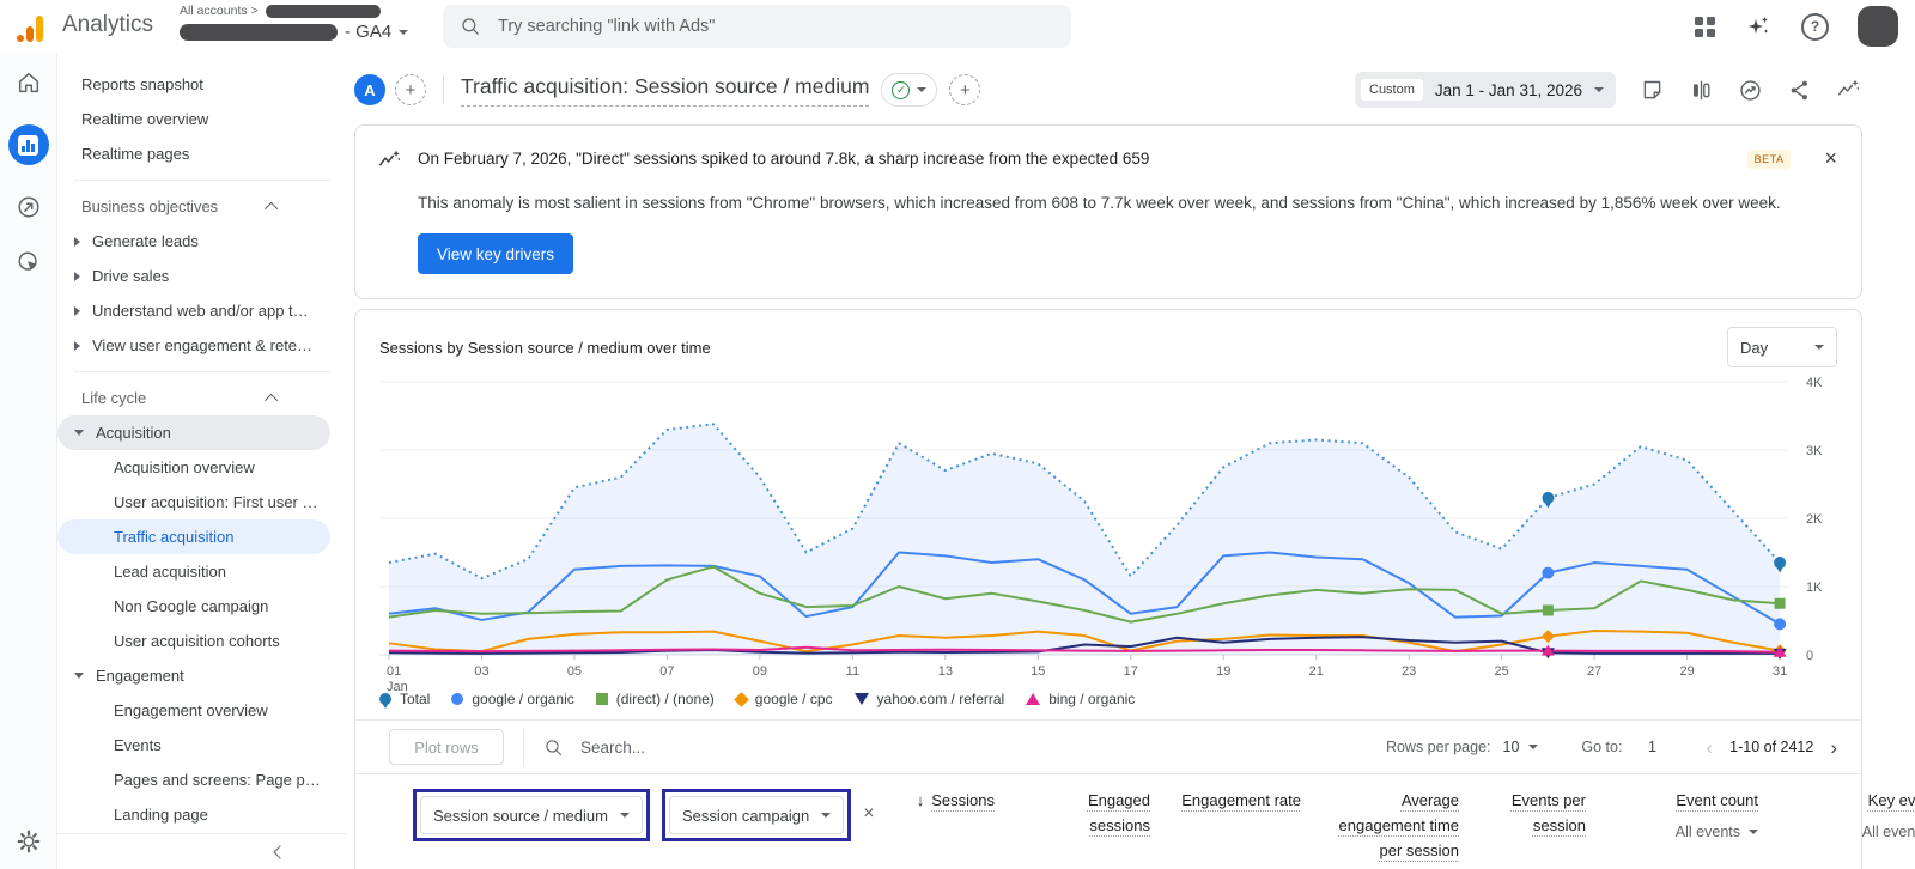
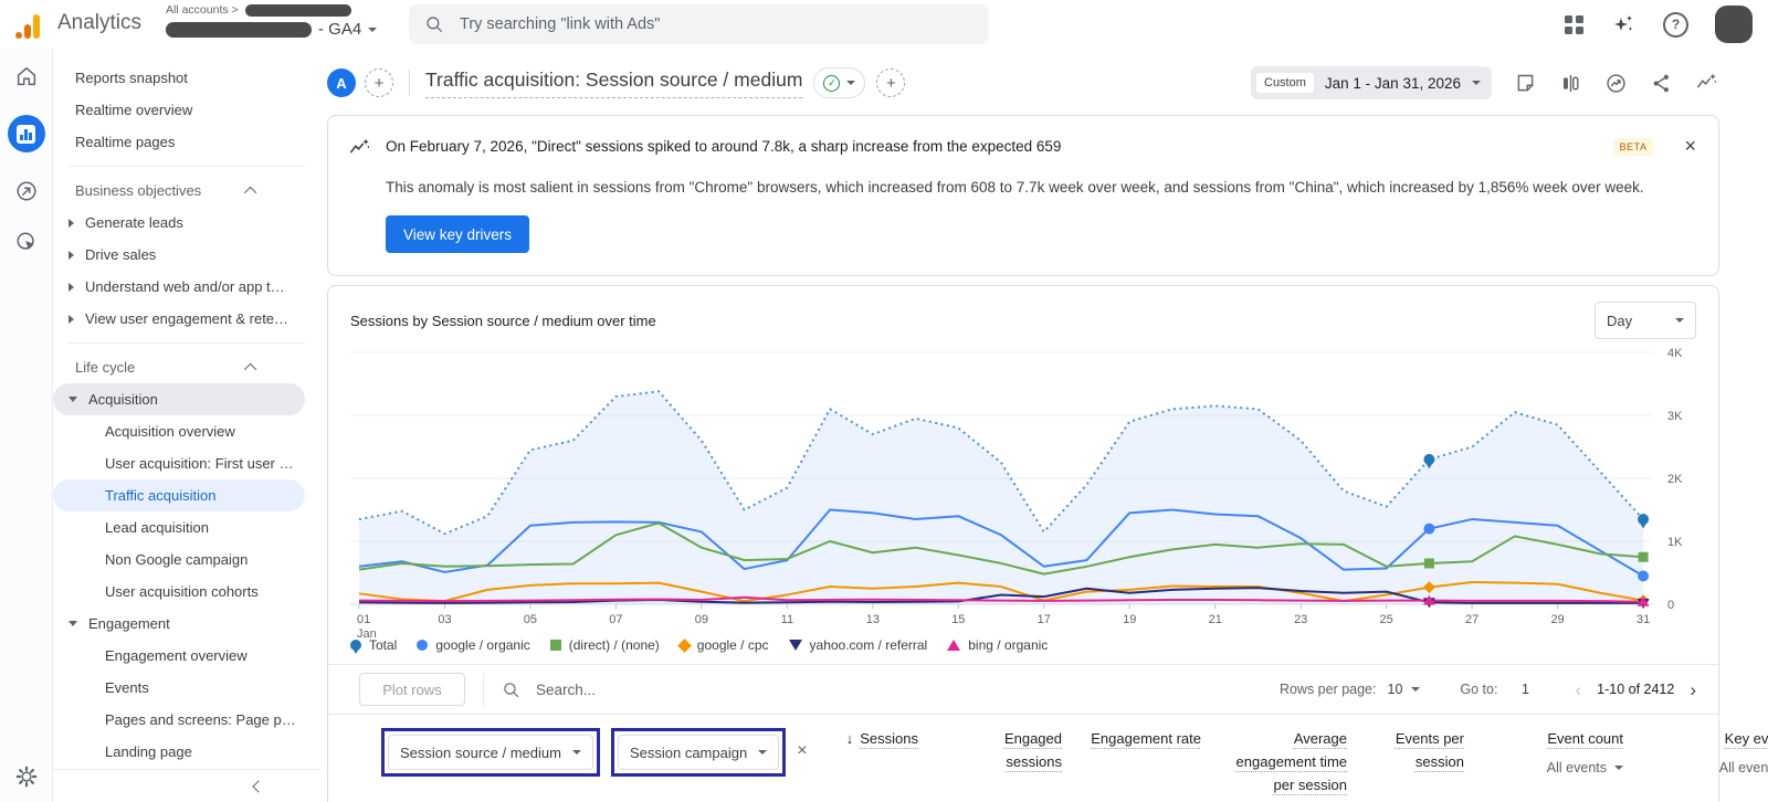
Total/19: 2.8K -> 2.9K
